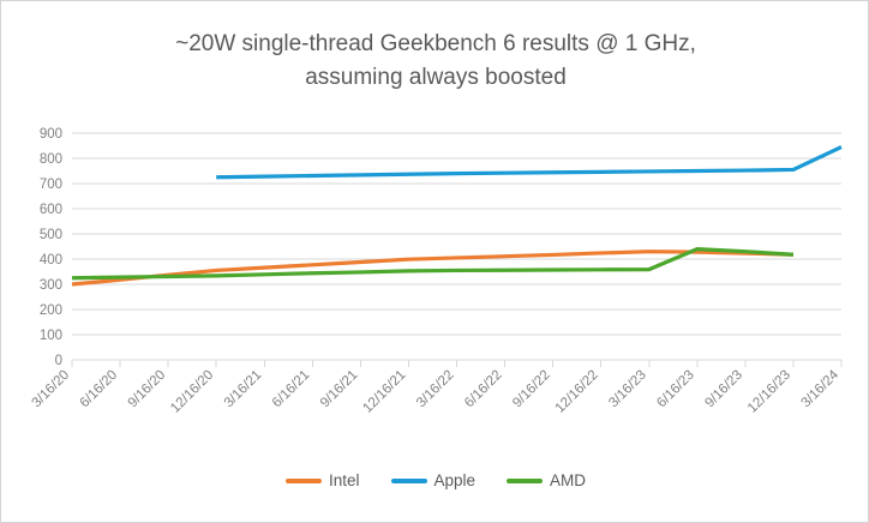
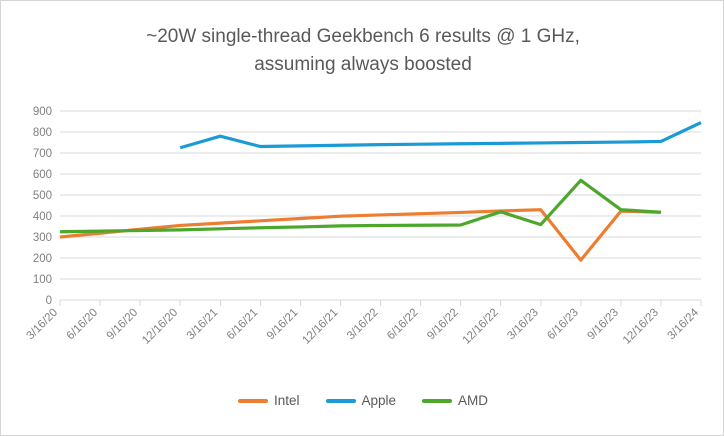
Apple/3/16/21: 730 -> 780
AMD/12/16/22: 360 -> 420
Intel/6/16/23: 430 -> 190
AMD/6/16/23: 440 -> 570
